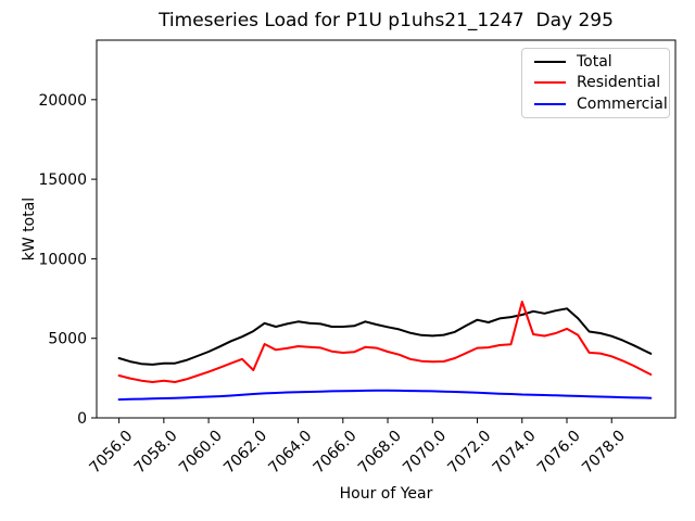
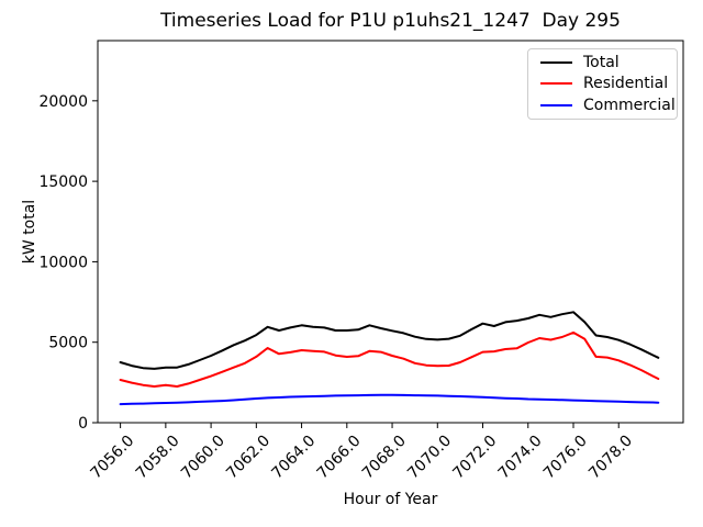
Residential/7062.0: 3000 -> 4100
Residential/7074.0: 7300 -> 5000
